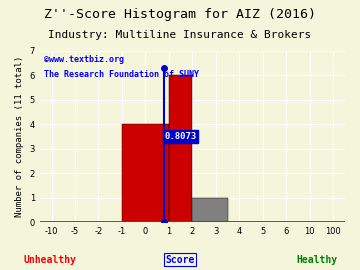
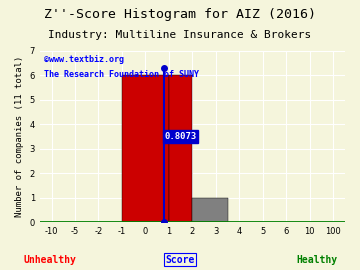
0: 4 -> 6
